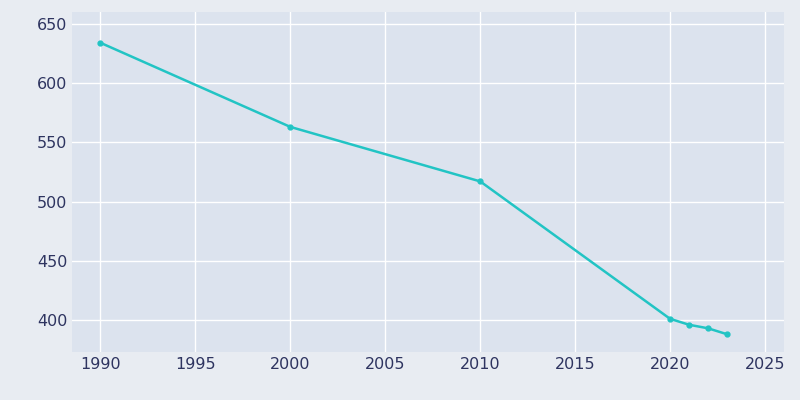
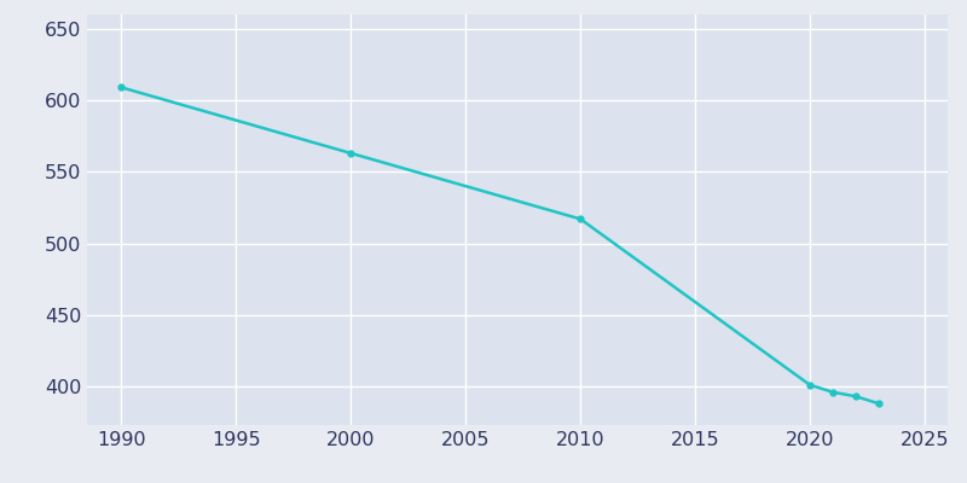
1990: 634 -> 609
